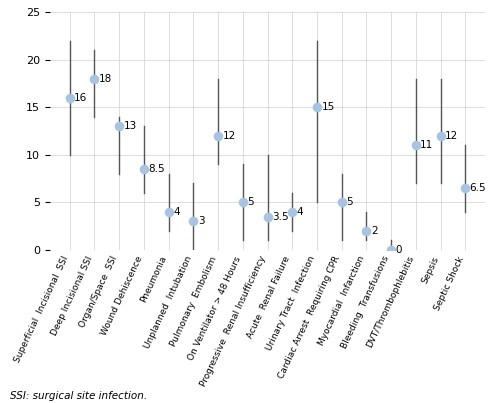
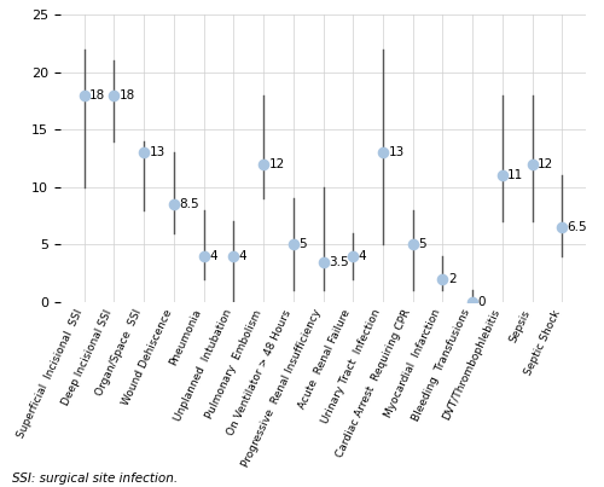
Superficial Incisional SSI: 16 -> 18
Unplanned Intubation: 3 -> 4
Urinary Tract Infection: 15 -> 13
